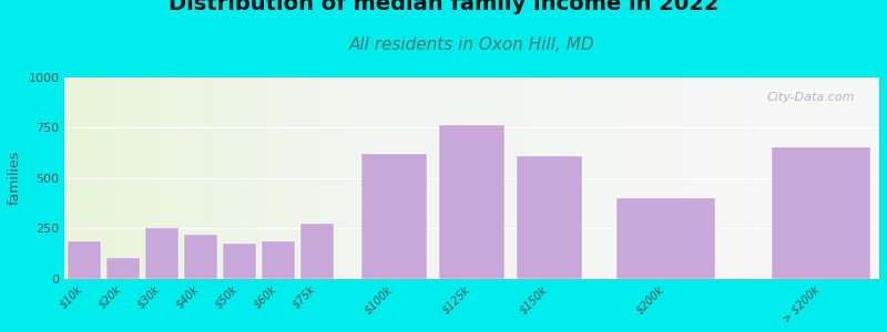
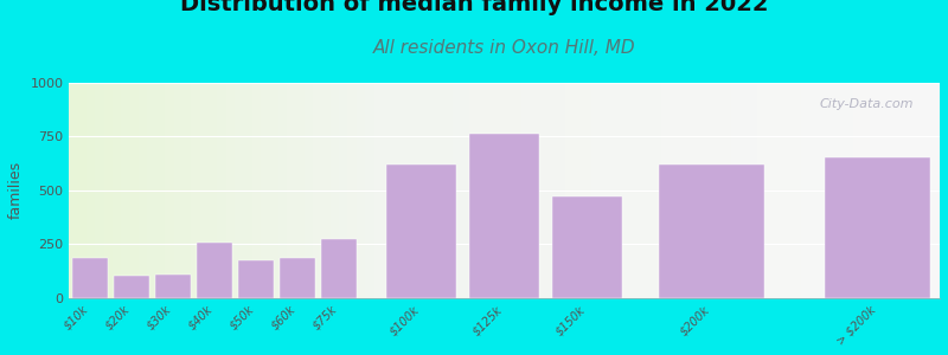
$30k: 250 -> 110
$40k: 220 -> 260
$150k: 610 -> 470
$200k: 400 -> 620
